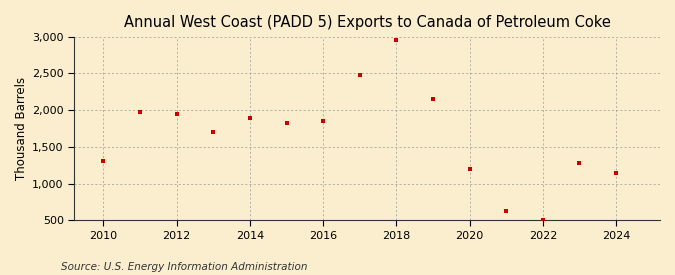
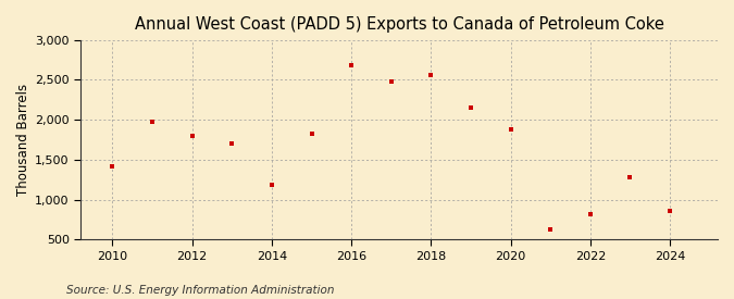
2010: 1,310 -> 1,420
2012: 1,950 -> 1,800
2014: 1,900 -> 1,180
2016: 1,850 -> 2,680
2018: 2,950 -> 2,560
2020: 1,200 -> 1,880
2022: 500 -> 820
2024: 1,150 -> 860
